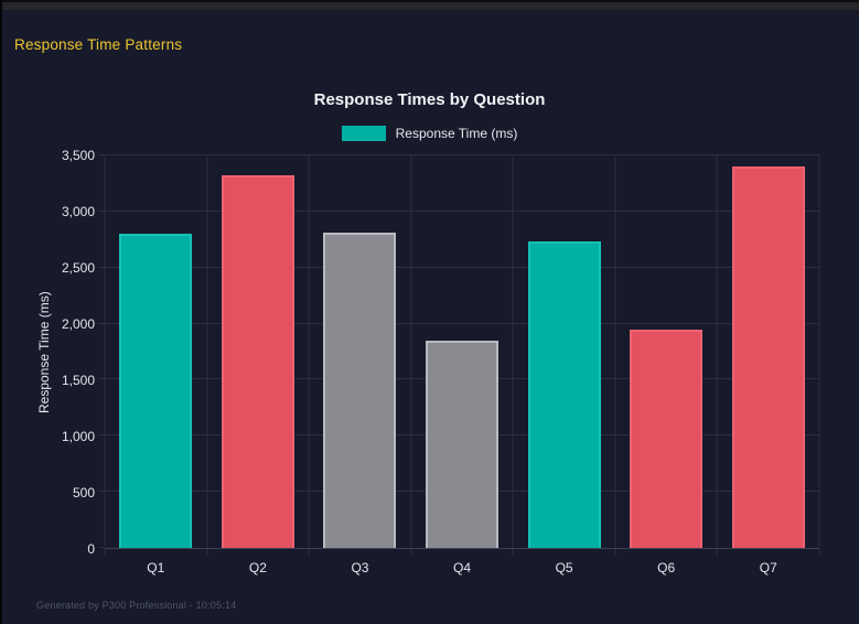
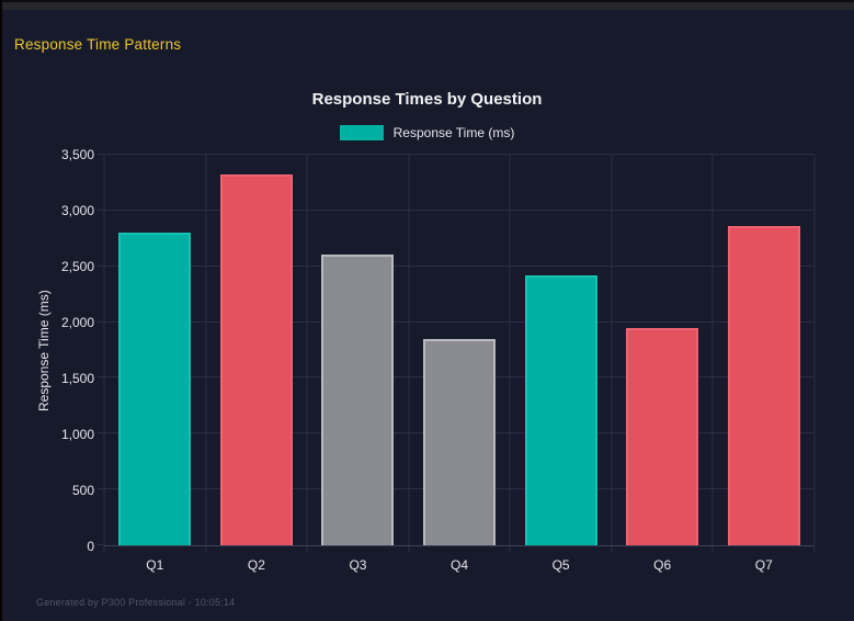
Q3: 2810 -> 2610
Q5: 2730 -> 2420
Q7: 3400 -> 2860
